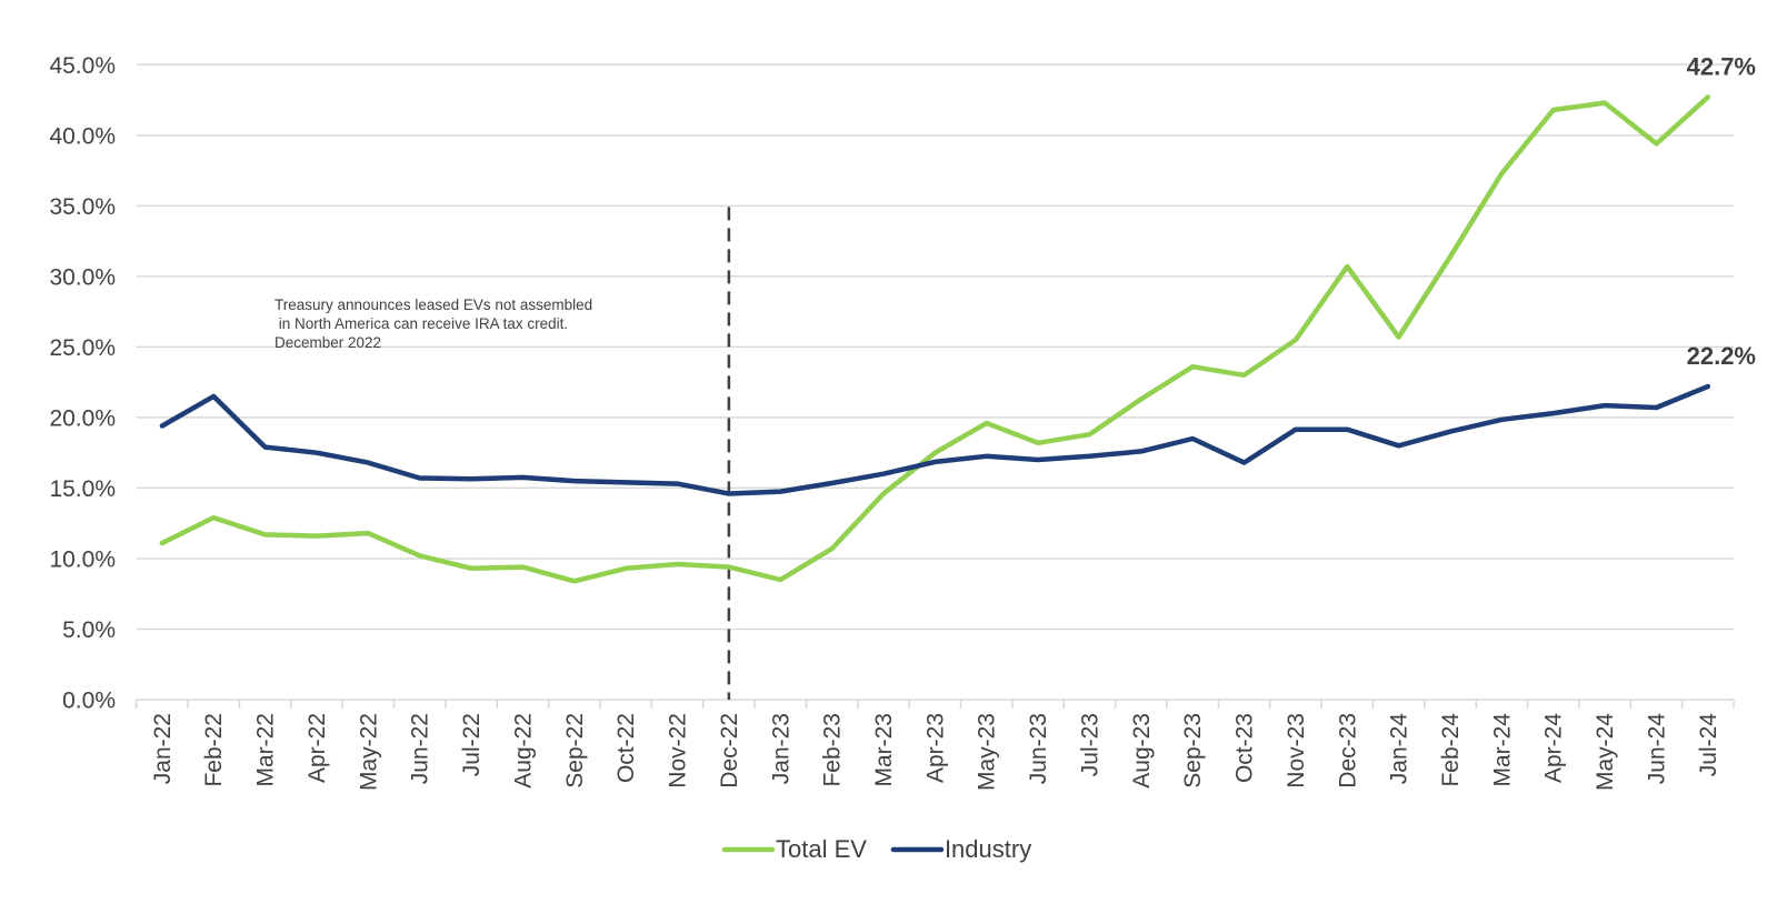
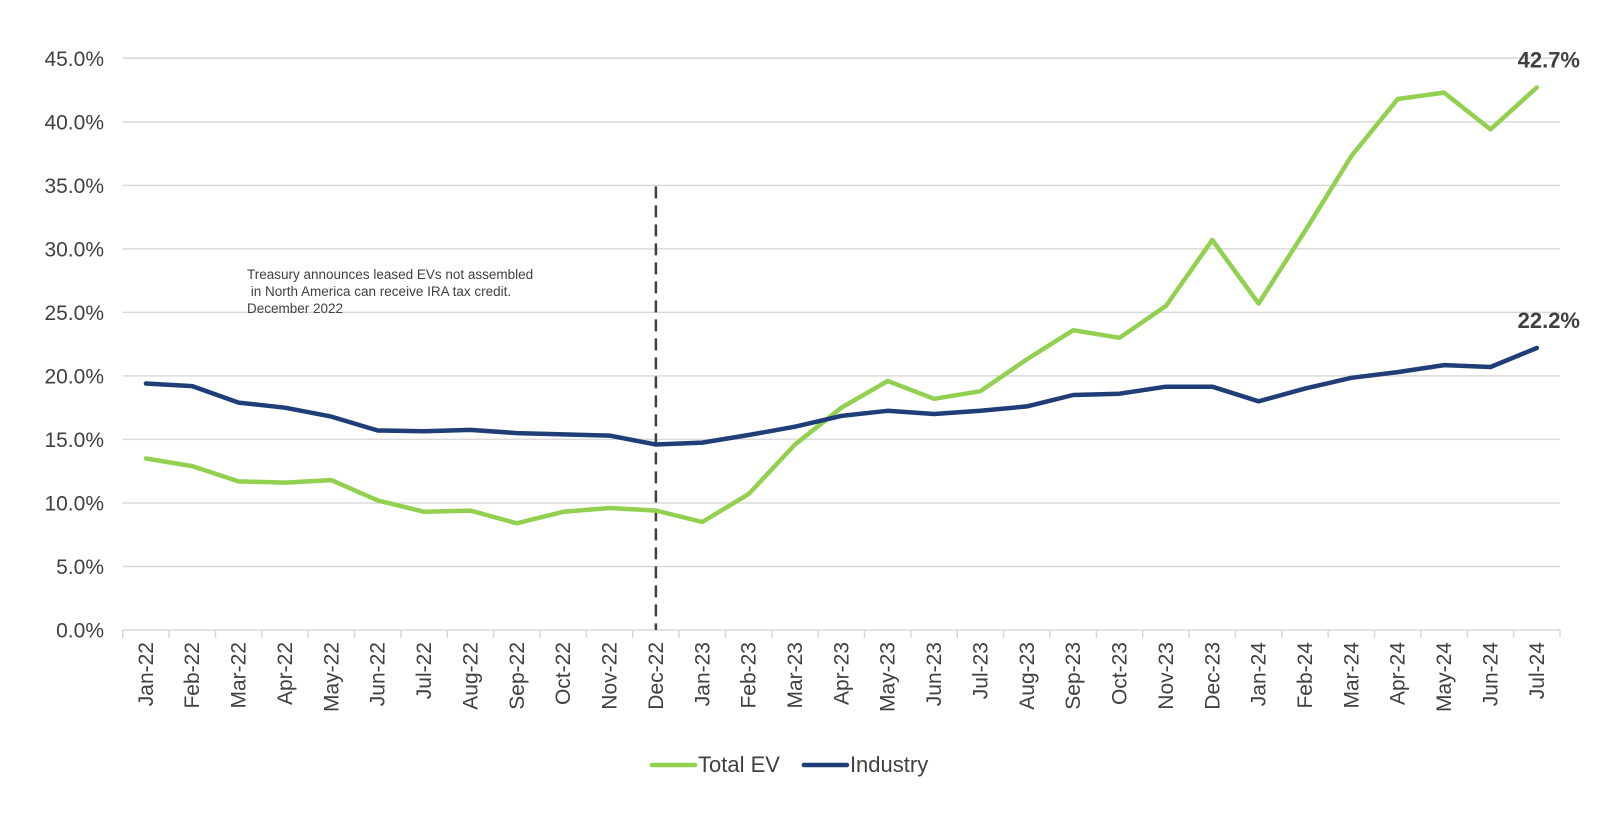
Total EV/Jan-22: 11.1% -> 13.5%
Industry/Feb-22: 21.5% -> 19.2%
Industry/Oct-23: 16.8% -> 18.6%
